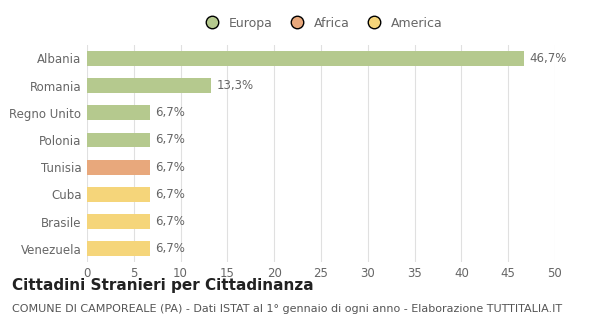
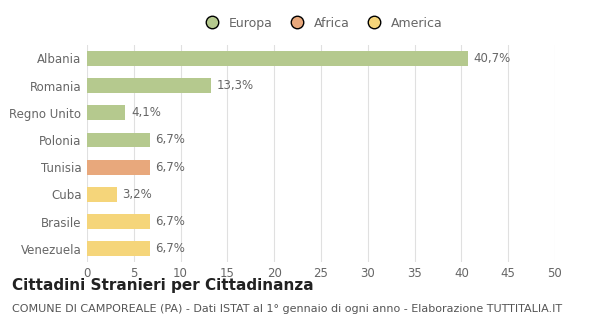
Albania: 46,7% -> 40,7%
Regno Unito: 6,7% -> 4,1%
Cuba: 6,7% -> 3,2%
